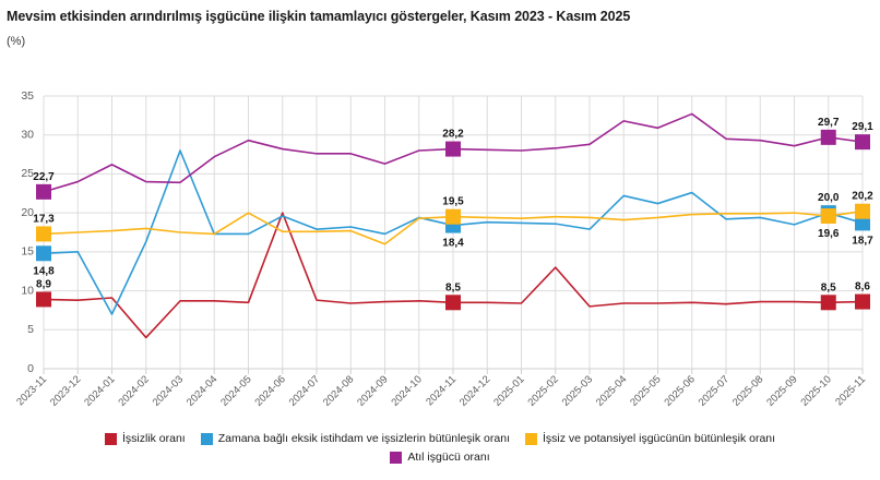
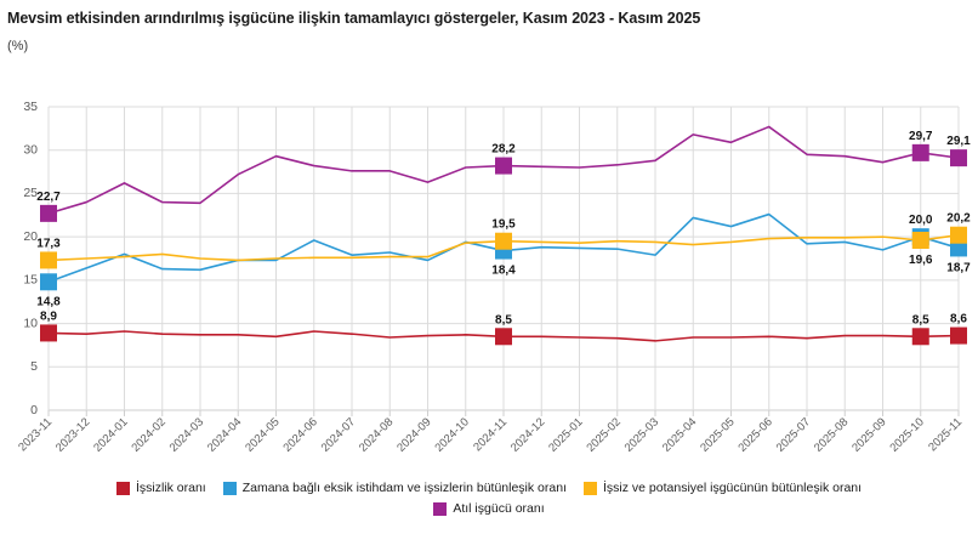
Zamana bağlı eksik istihdam ve işsizlerin bütünleşik oranı/2023-12: 15 -> 16
Zamana bağlı eksik istihdam ve işsizlerin bütünleşik oranı/2024-01: 7 -> 18
İşsizlik oranı/2024-02: 4 -> 9
Zamana bağlı eksik istihdam ve işsizlerin bütünleşik oranı/2024-03: 28 -> 16
İşsiz ve potansiyel işgücünün bütünleşik oranı/2024-05: 20 -> 18
İşsizlik oranı/2024-06: 20 -> 9
İşsiz ve potansiyel işgücünün bütünleşik oranı/2024-09: 16 -> 18
İşsizlik oranı/2025-02: 13 -> 8
